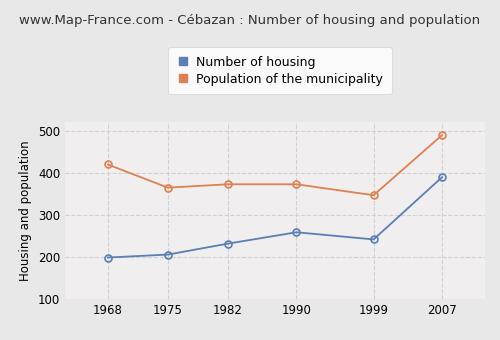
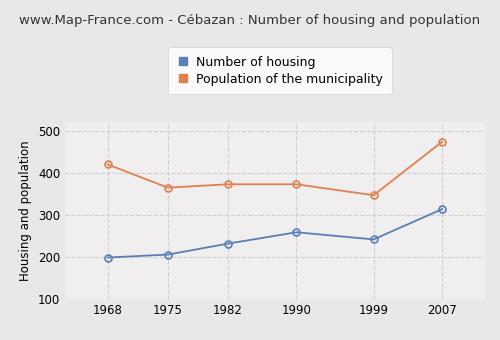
Number of housing/2007: 390 -> 314
Population of the municipality/2007: 490 -> 474
